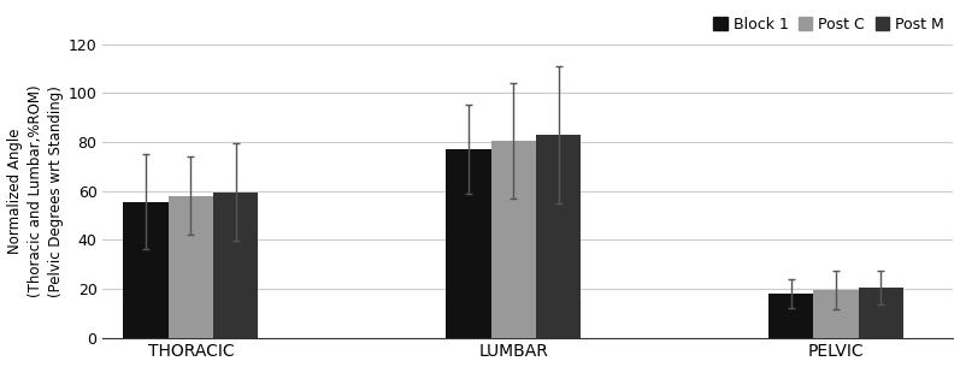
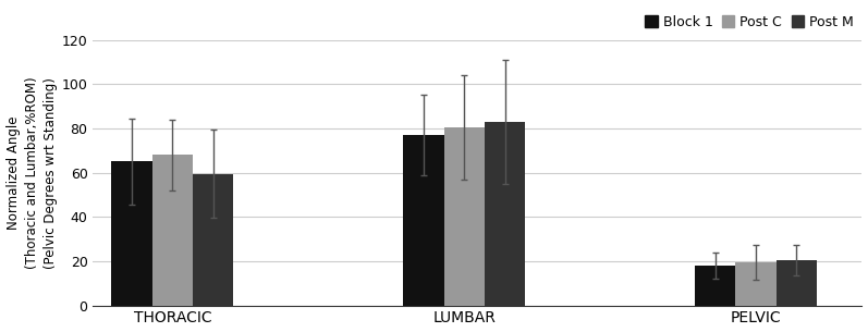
Block 1/THORACIC: 55.5 -> 65.0
Post C/THORACIC: 58.0 -> 68.0
